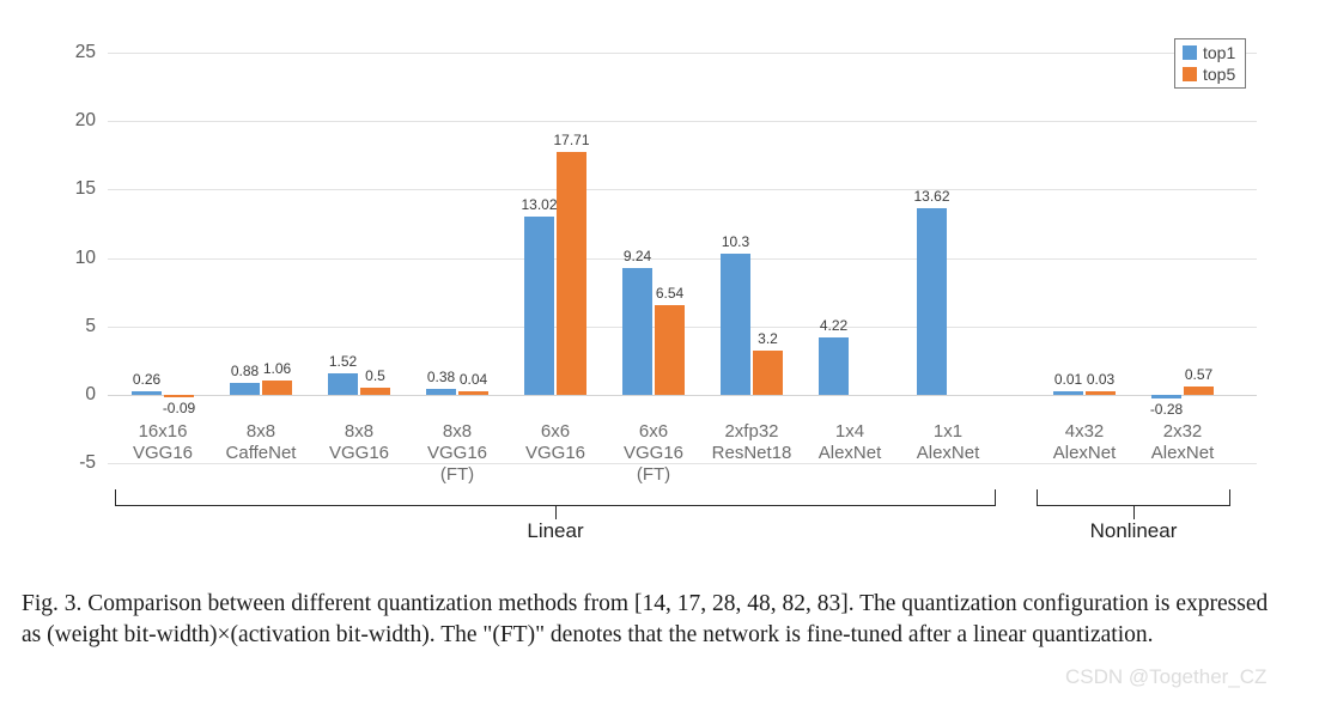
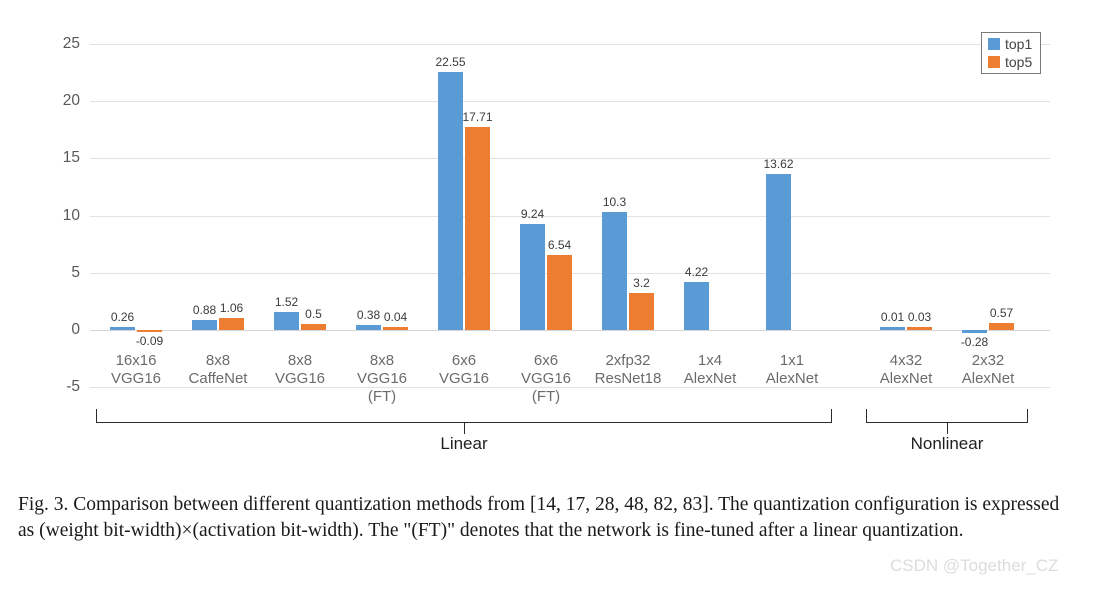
top1/6x6 VGG16: 13.02 -> 22.55
